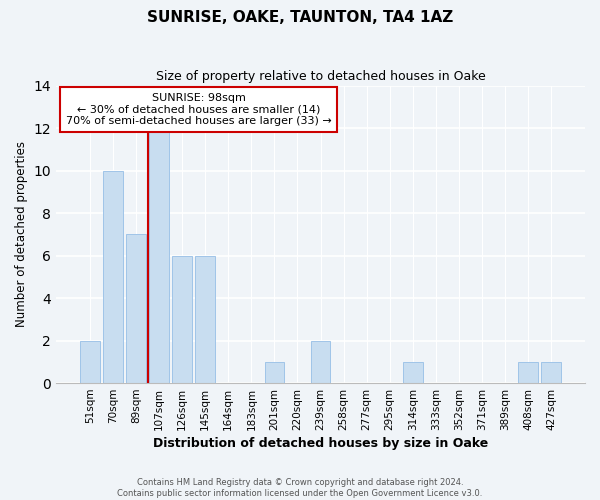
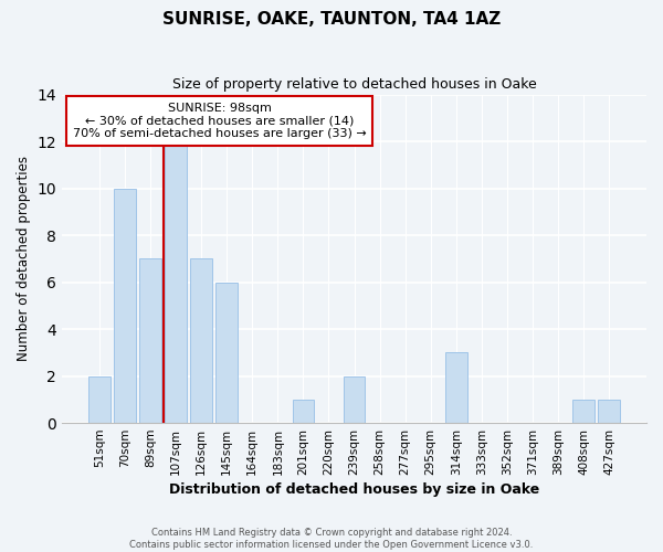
126sqm: 6 -> 7
314sqm: 1 -> 3
